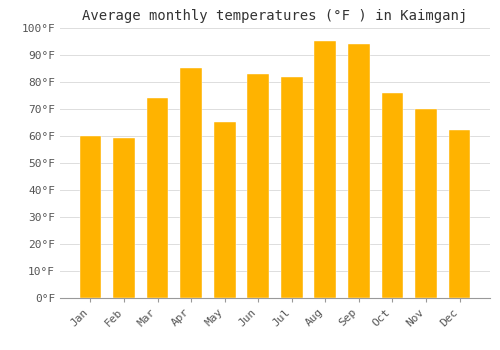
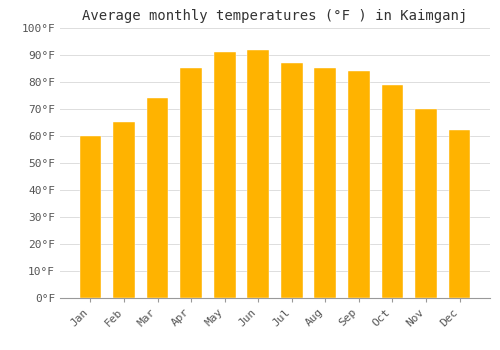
Feb: 59°F -> 65°F
May: 65°F -> 91°F
Jun: 83°F -> 92°F
Jul: 82°F -> 87°F
Aug: 95°F -> 85°F
Sep: 94°F -> 84°F
Oct: 76°F -> 79°F
